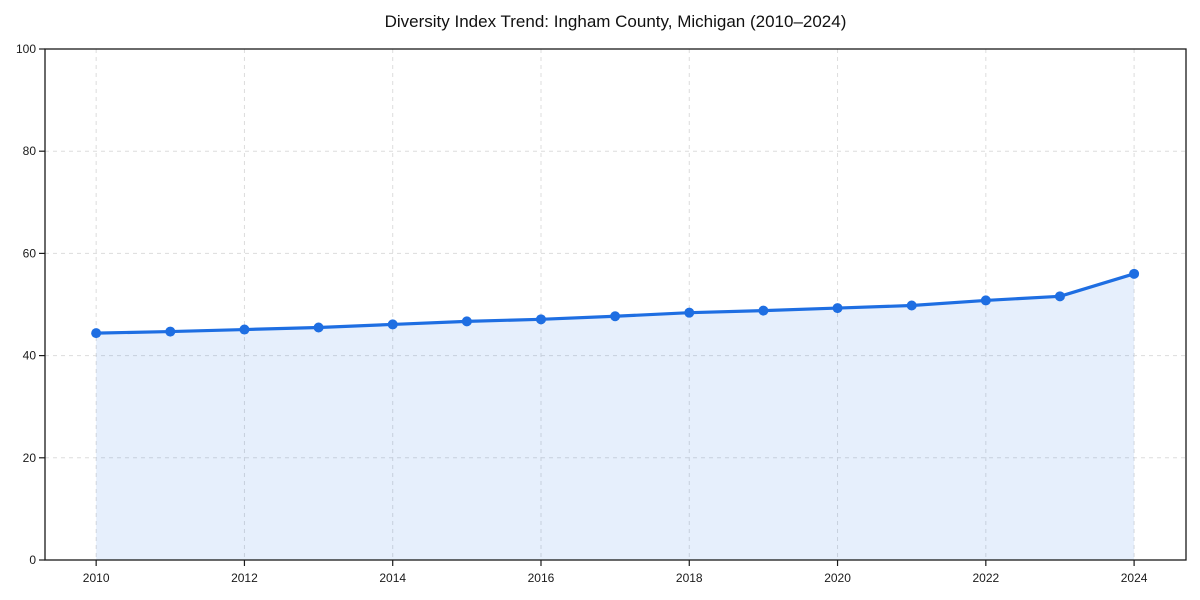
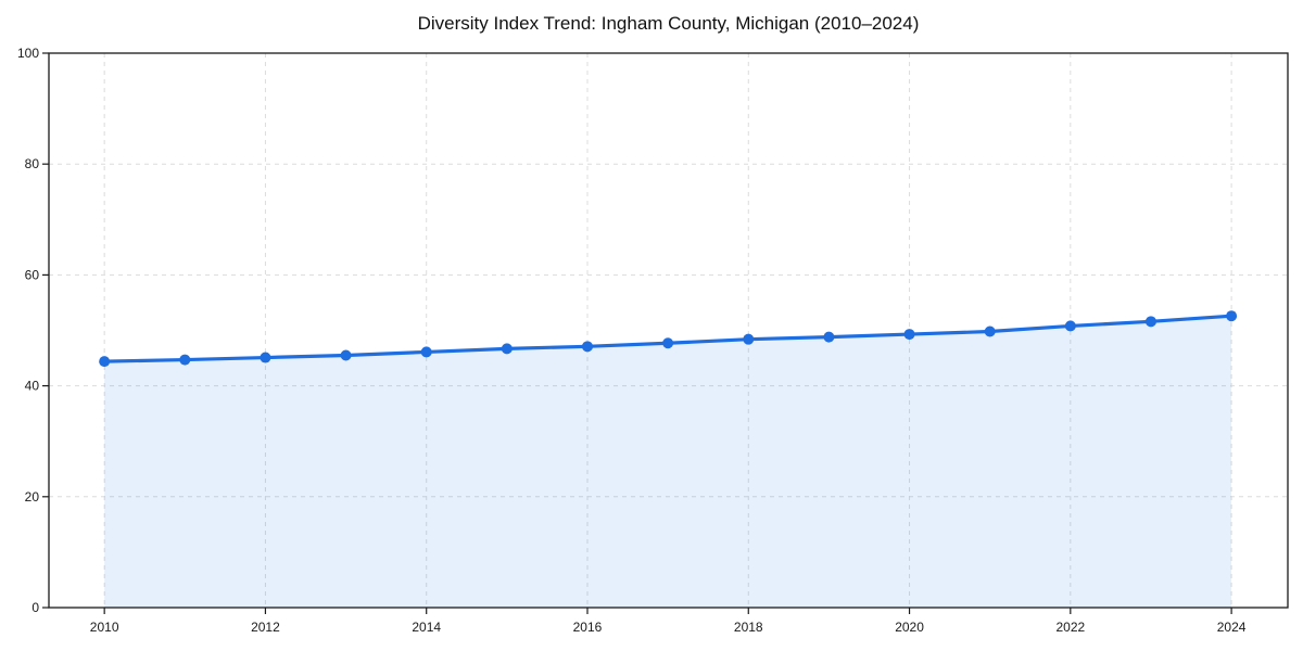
2024: 56 -> 53
